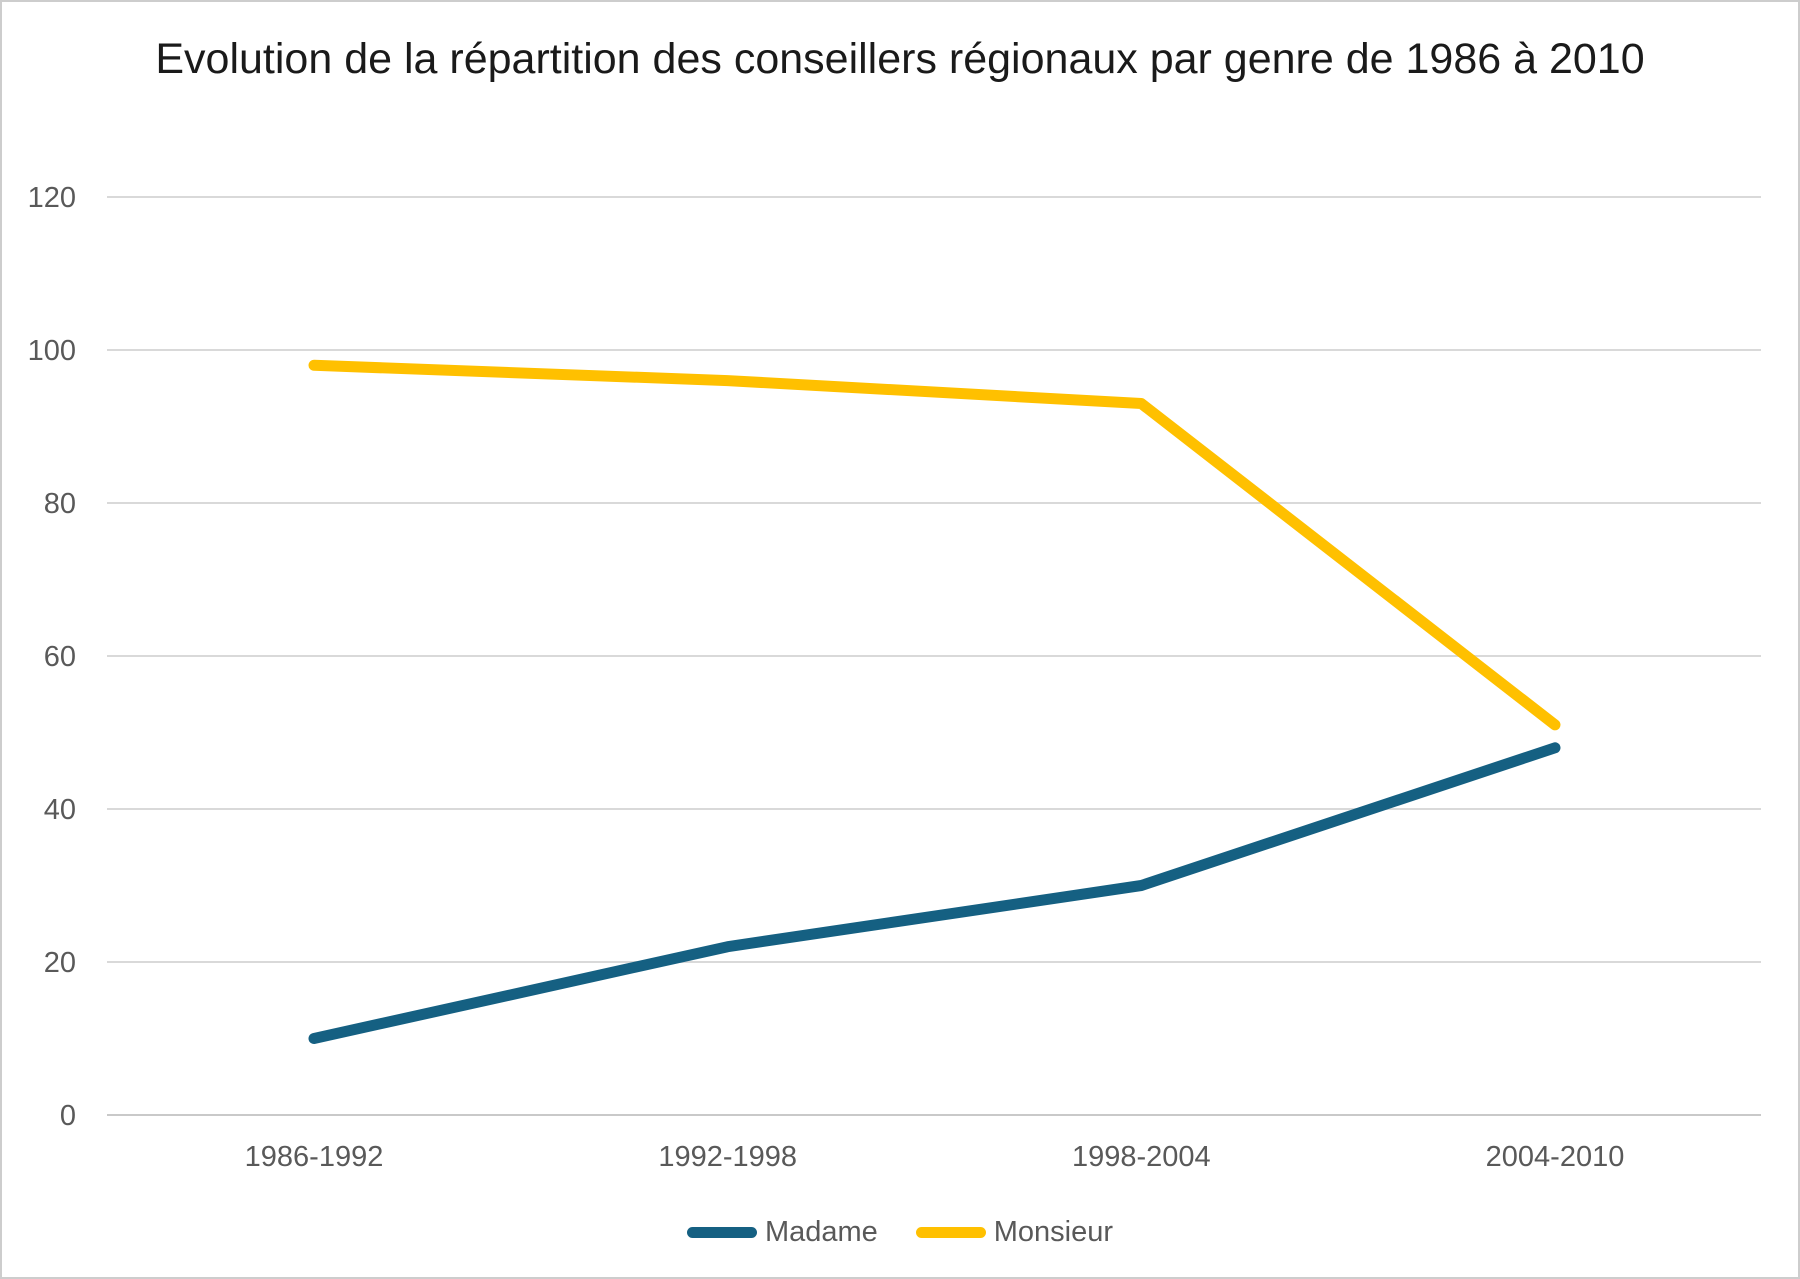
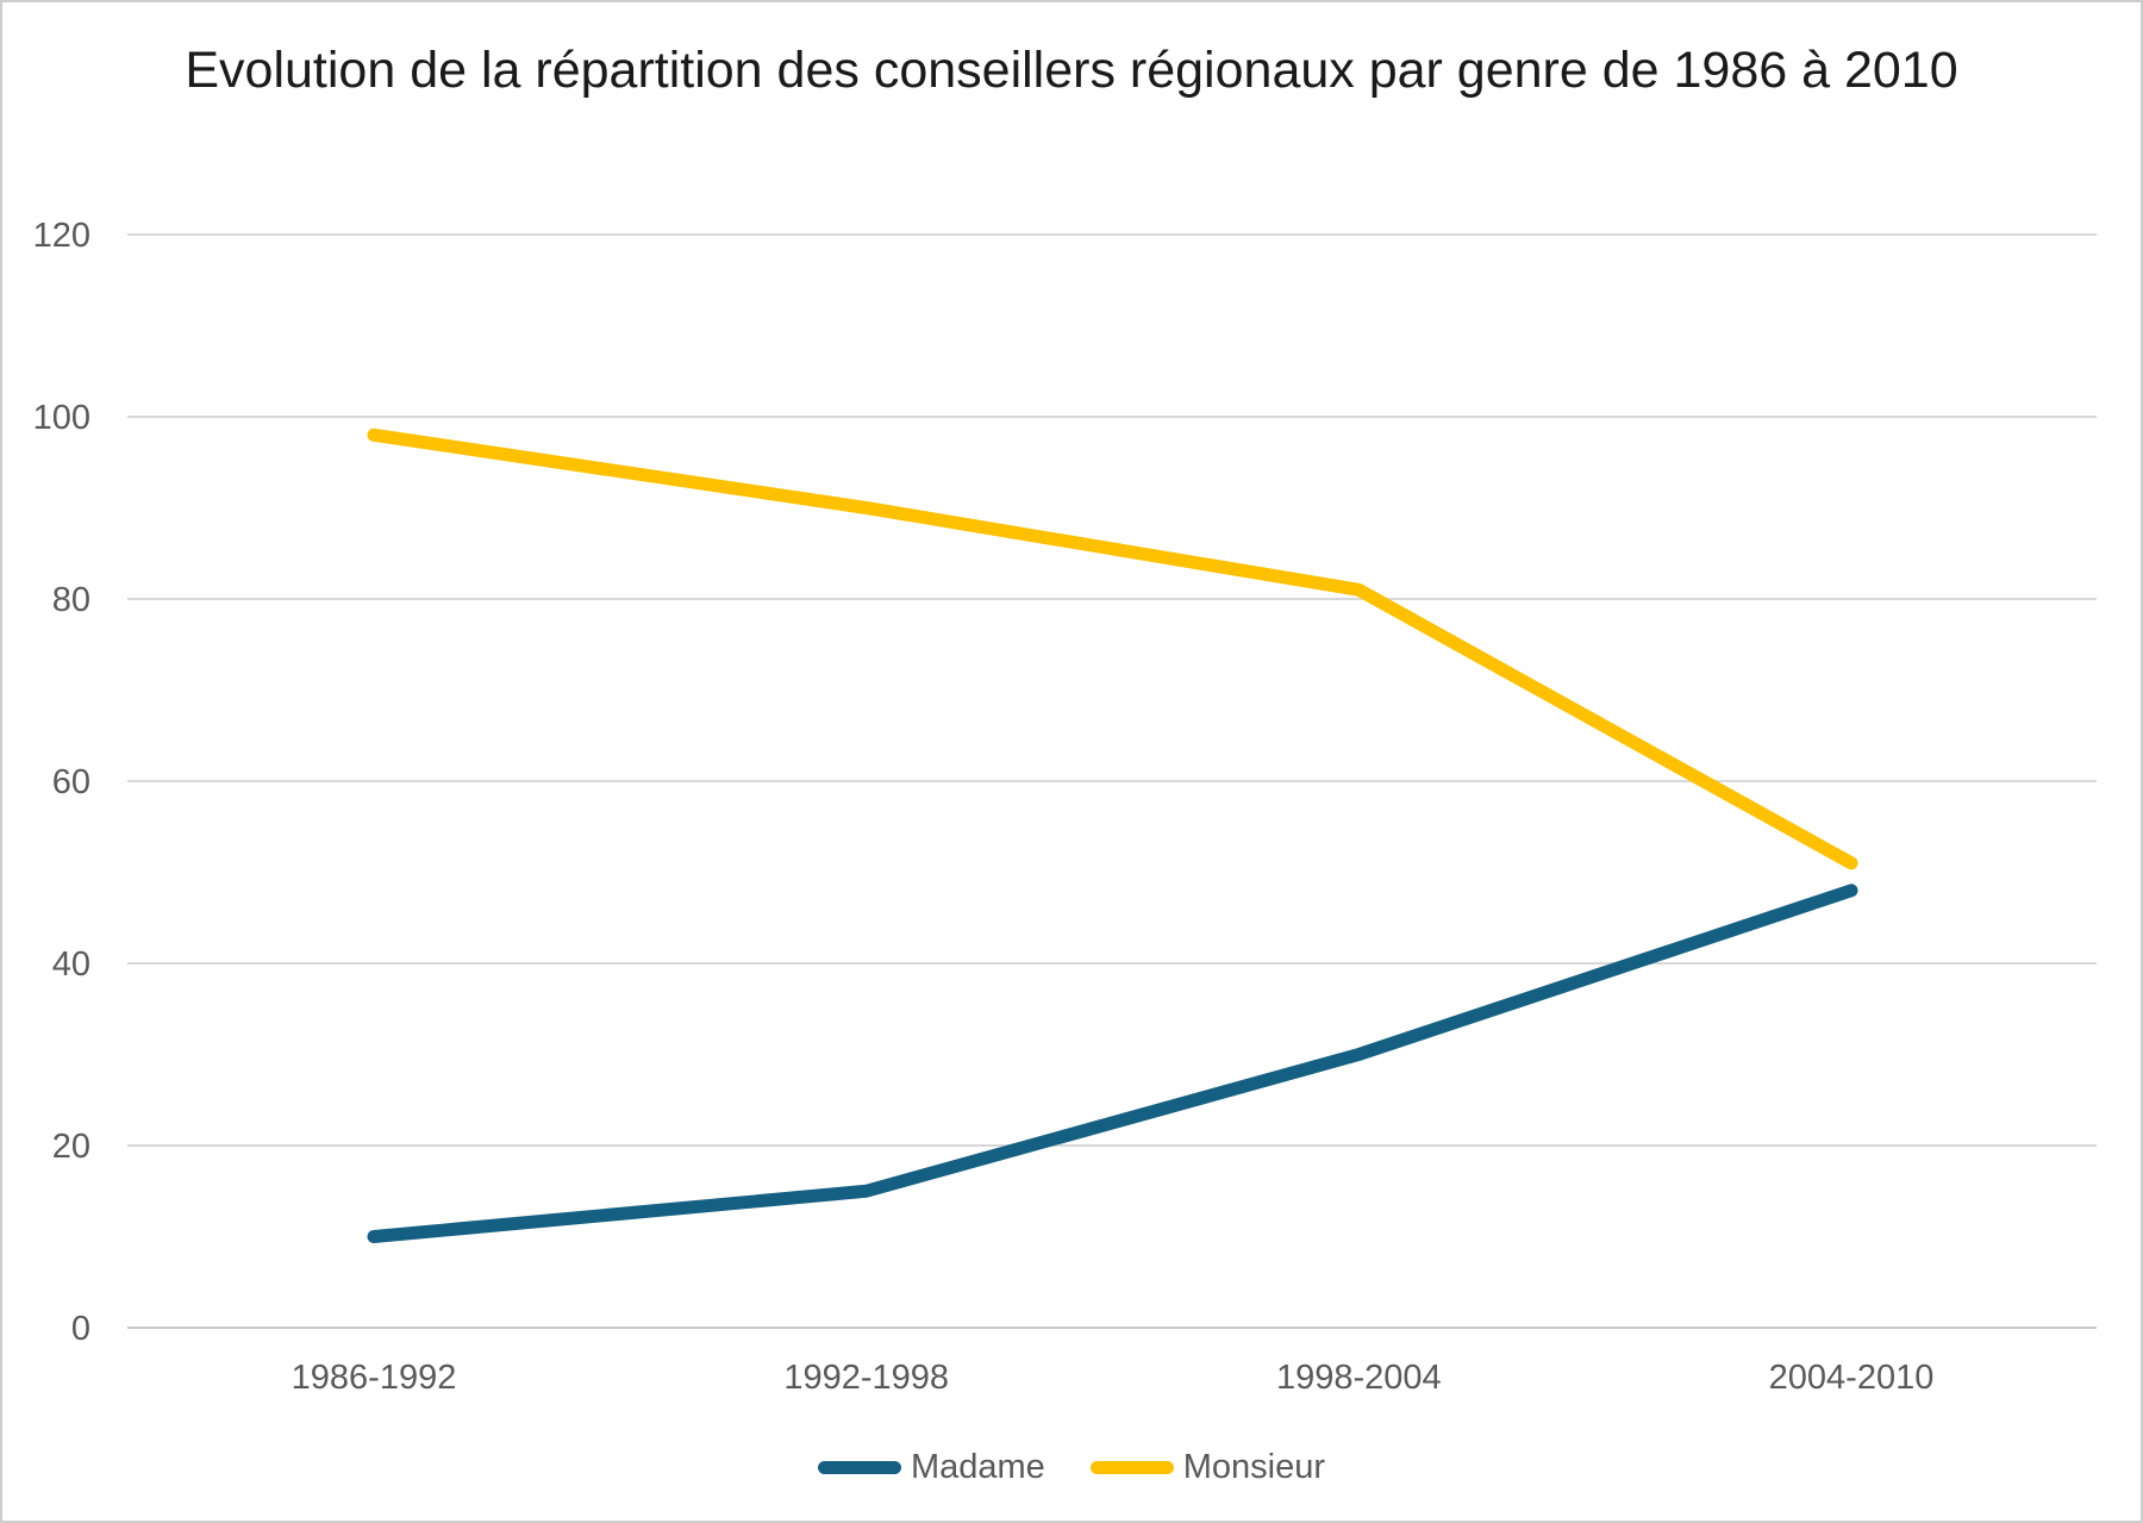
Madame/1992-1998: 22 -> 15
Monsieur/1992-1998: 96 -> 90
Monsieur/1998-2004: 93 -> 81
